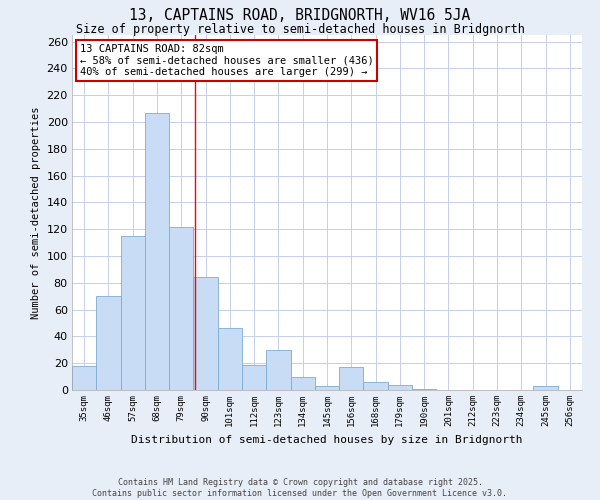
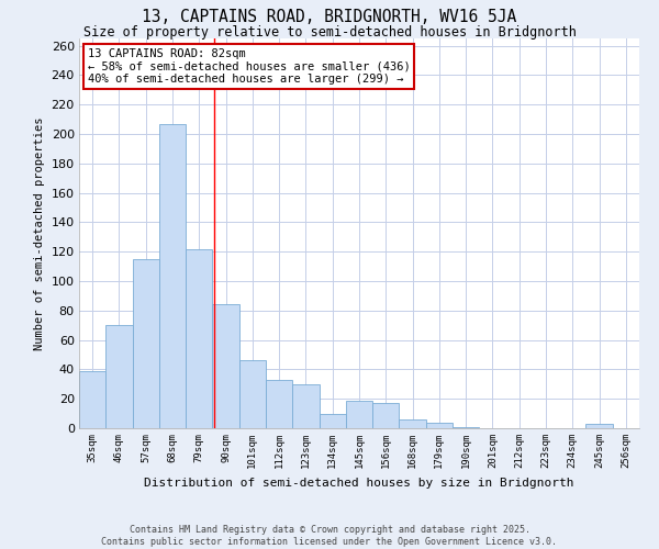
35sqm: 18 -> 39
112sqm: 19 -> 33
145sqm: 3 -> 19
